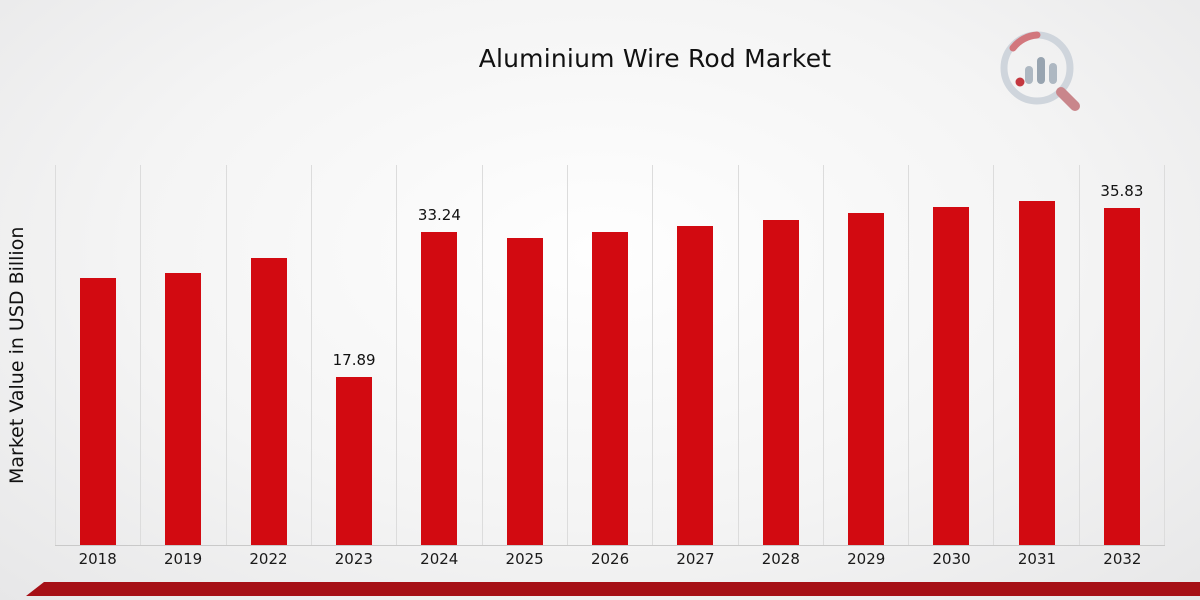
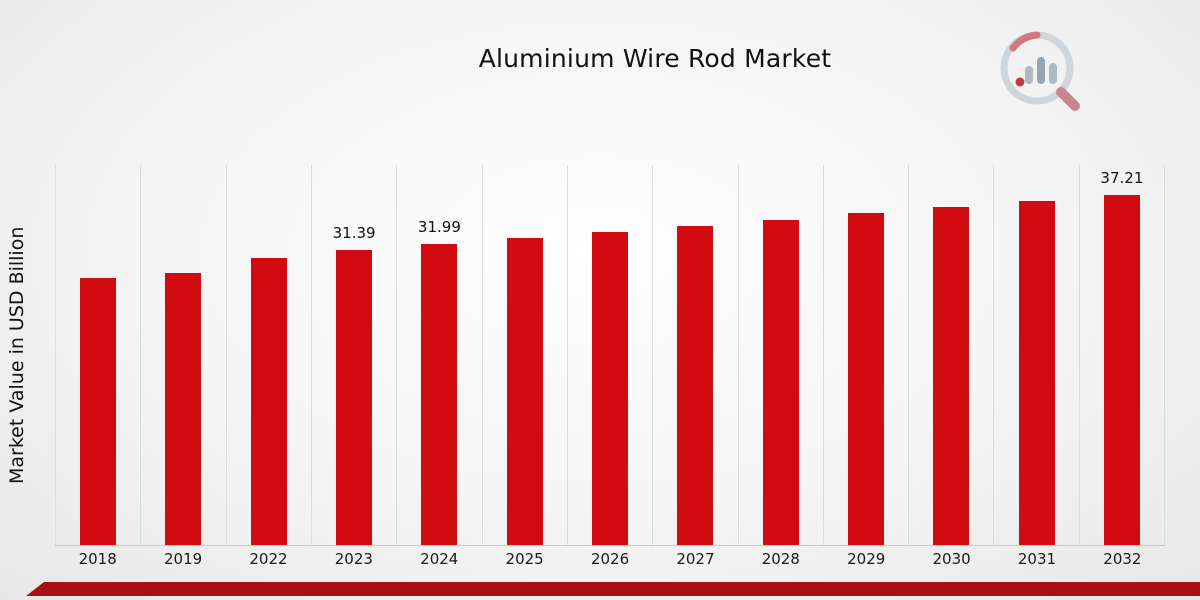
2023: 17.89 -> 31.39
2024: 33.24 -> 31.99
2032: 35.83 -> 37.21
